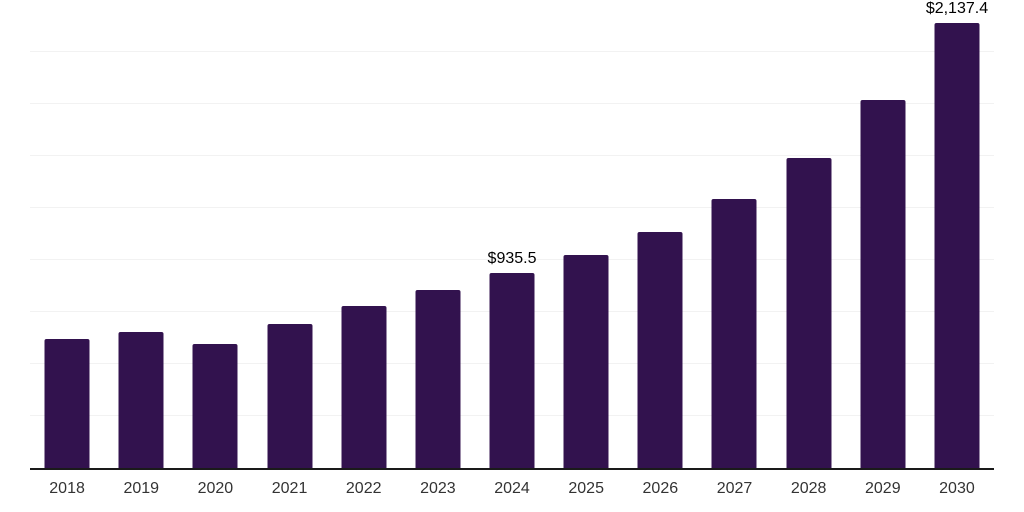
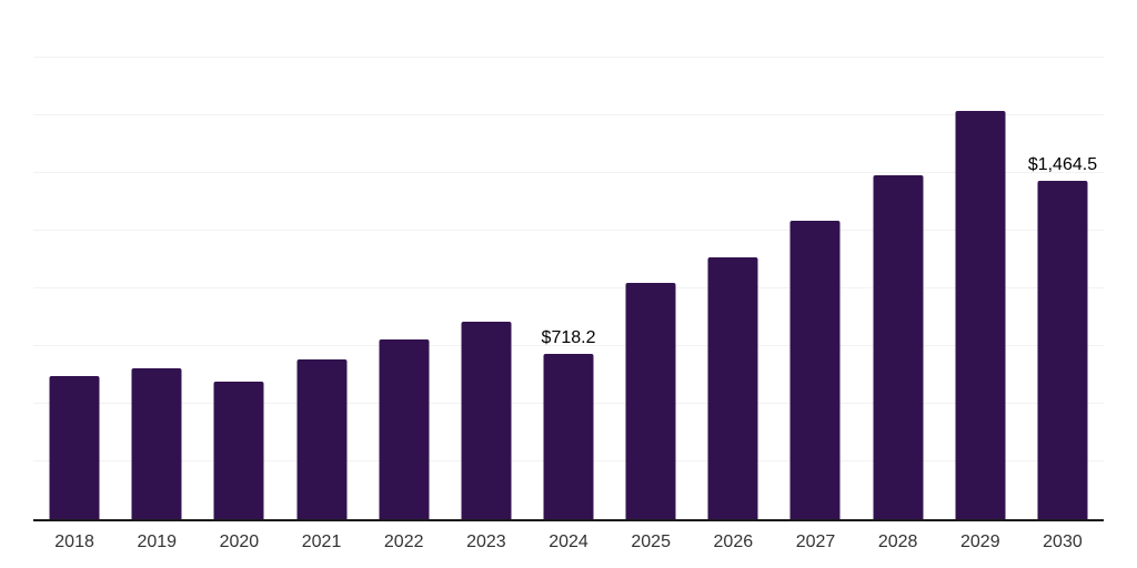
2024: $935.5 -> $718.2
2030: $2,137.4 -> $1,464.5
